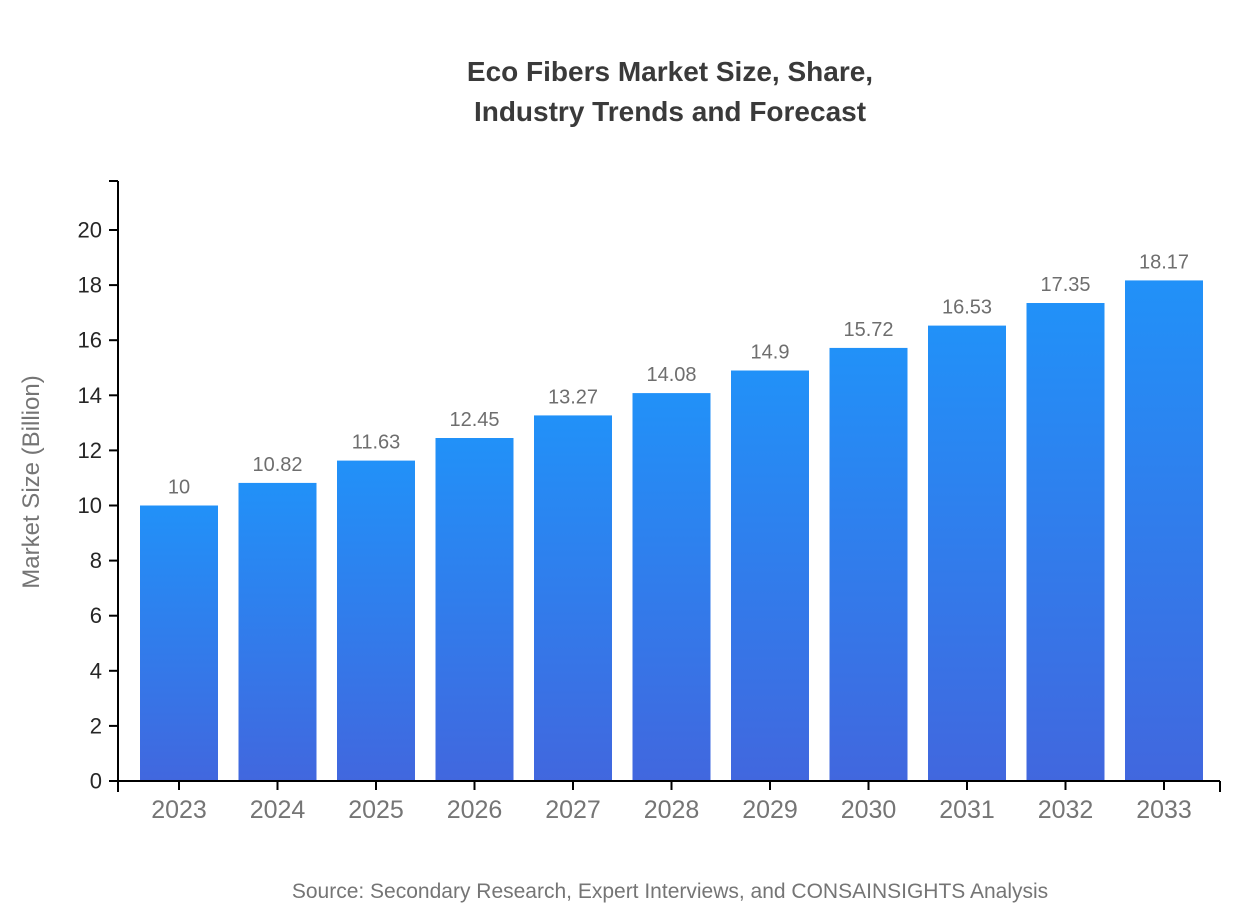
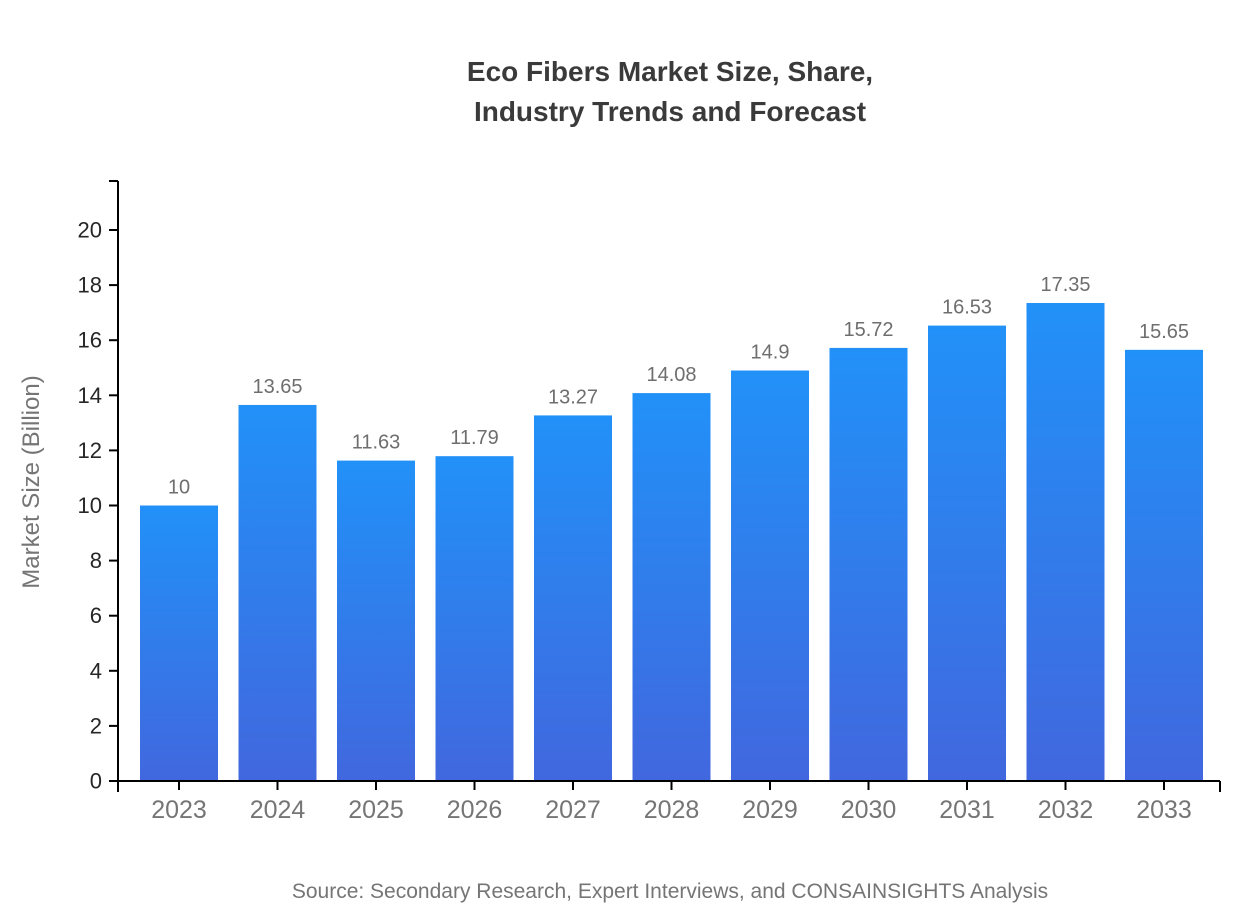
2024: 10.82 -> 13.65
2026: 12.45 -> 11.79
2033: 18.17 -> 15.65
